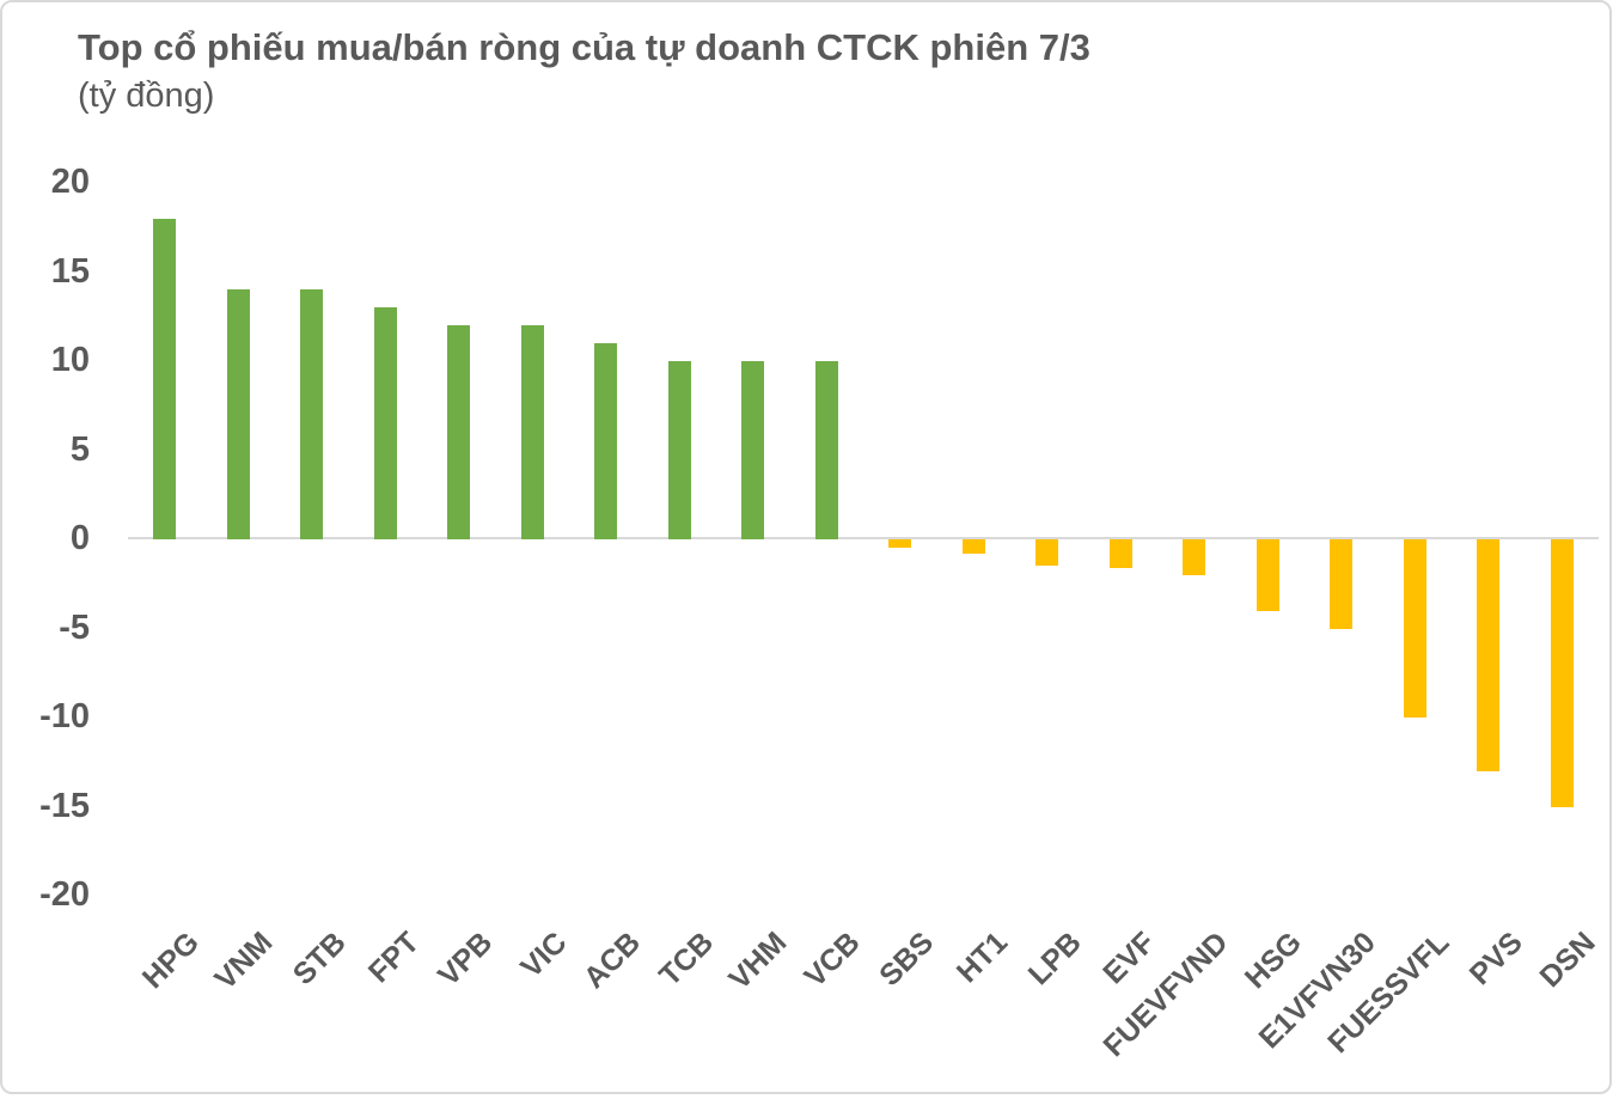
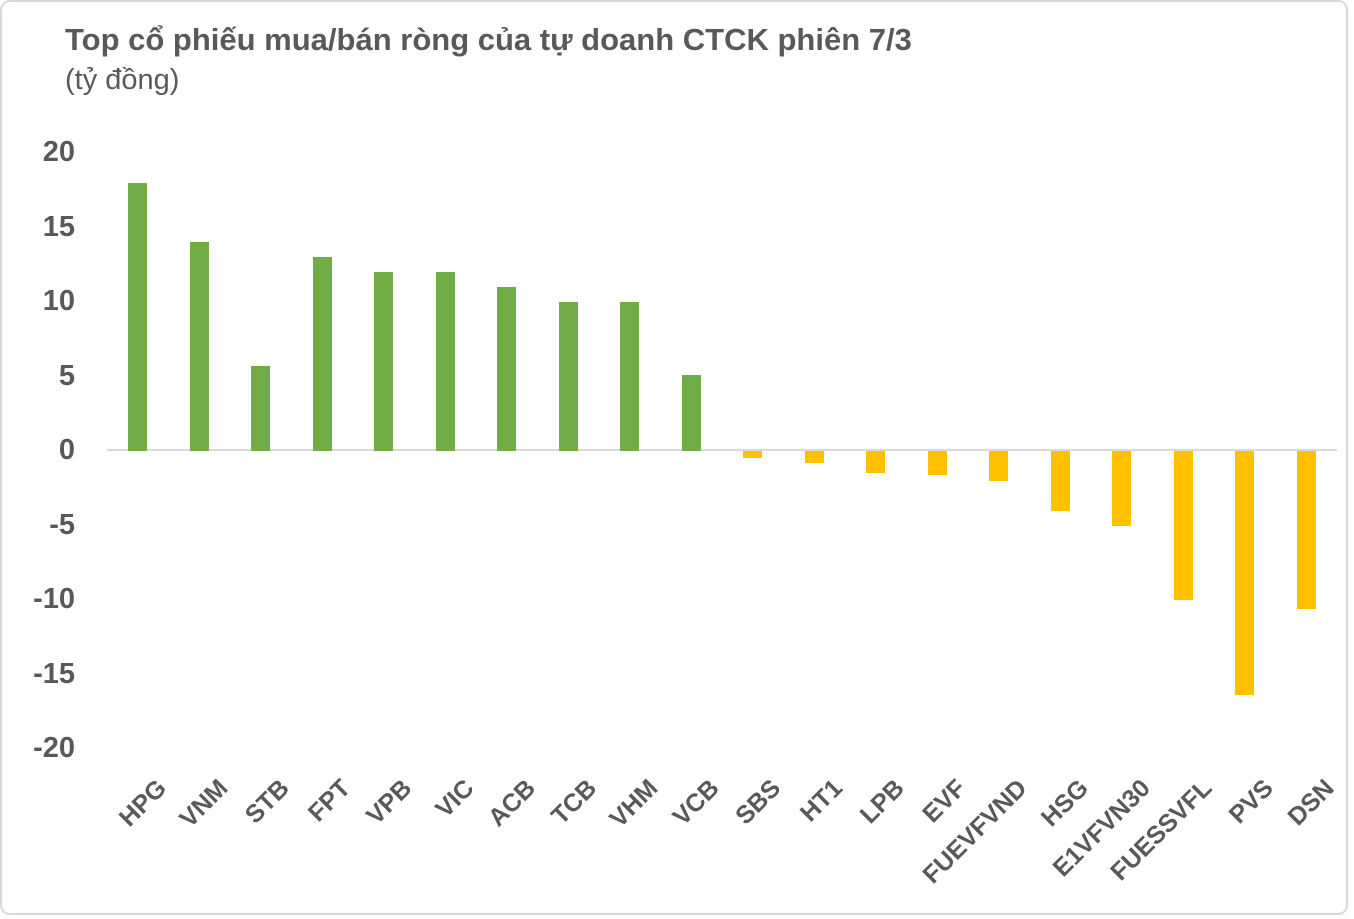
STB: 14.0 -> 5.7
VCB: 10.0 -> 5.1
PVS: -13.0 -> -16.4
DSN: -15.0 -> -10.6
